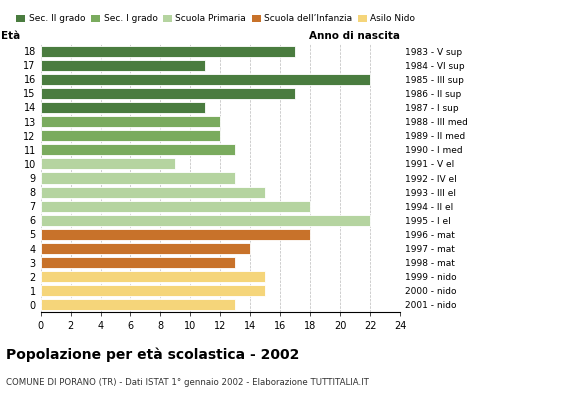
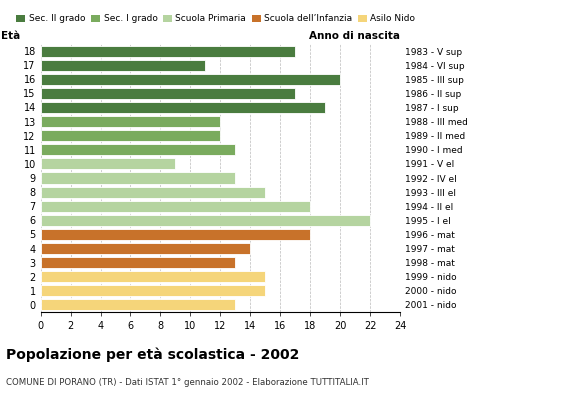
16: 22 -> 20
14: 11 -> 19
